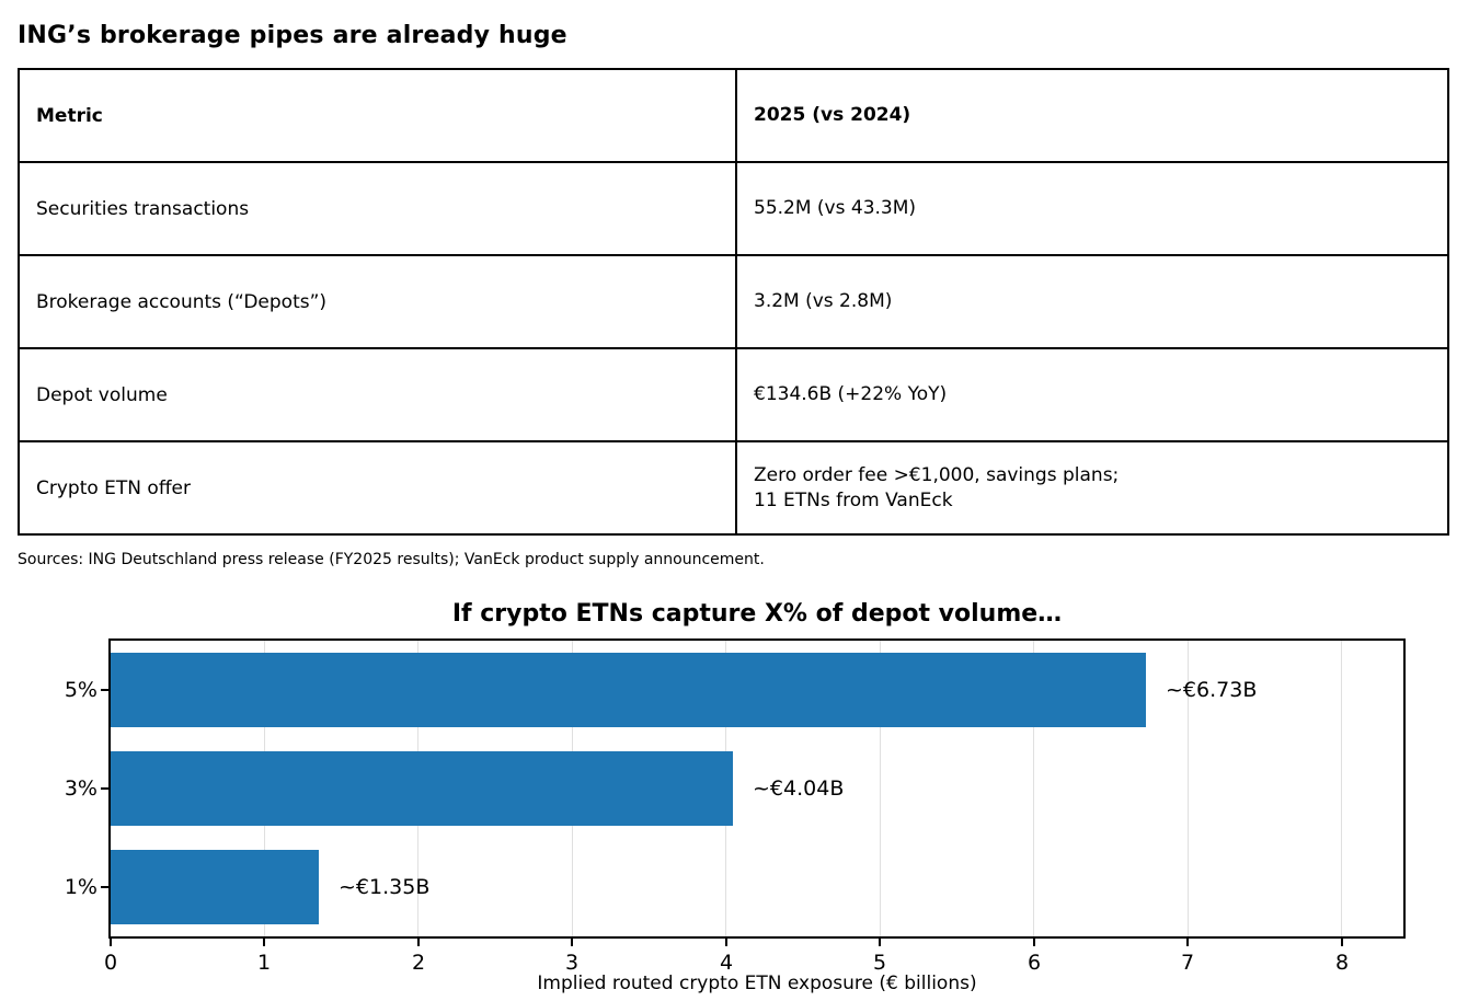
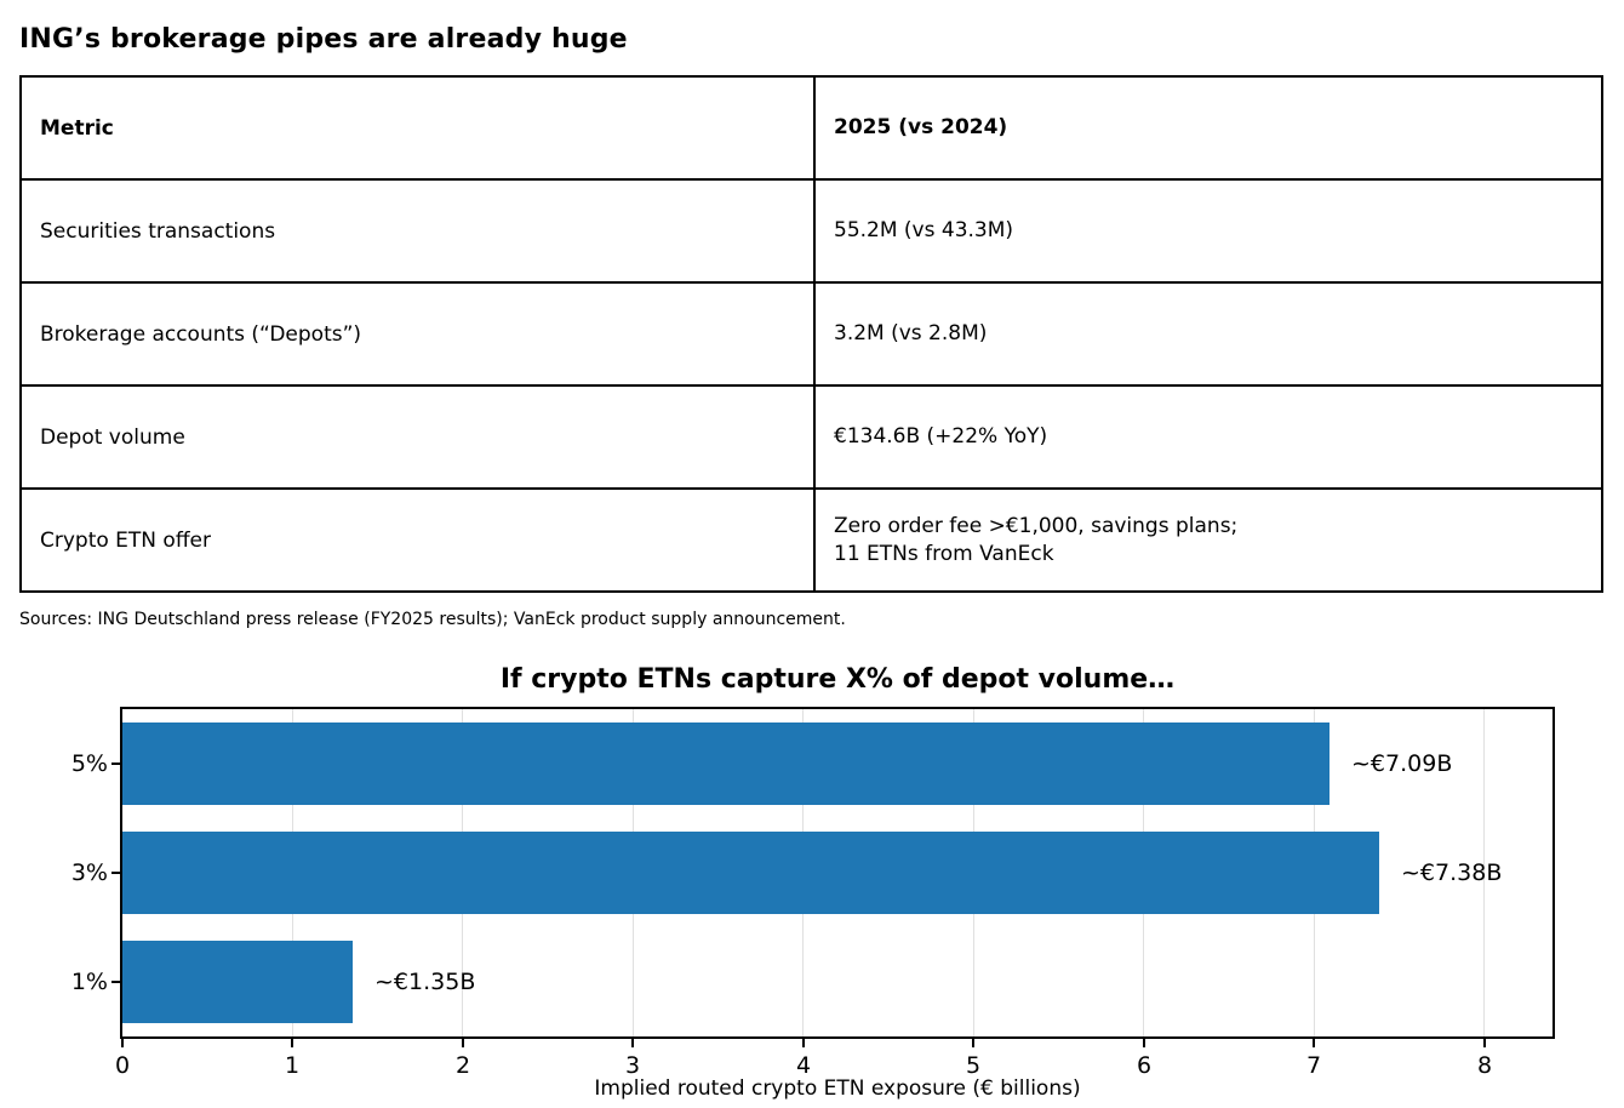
5%: 6.73 -> 7.09
3%: 4.04 -> 7.38
